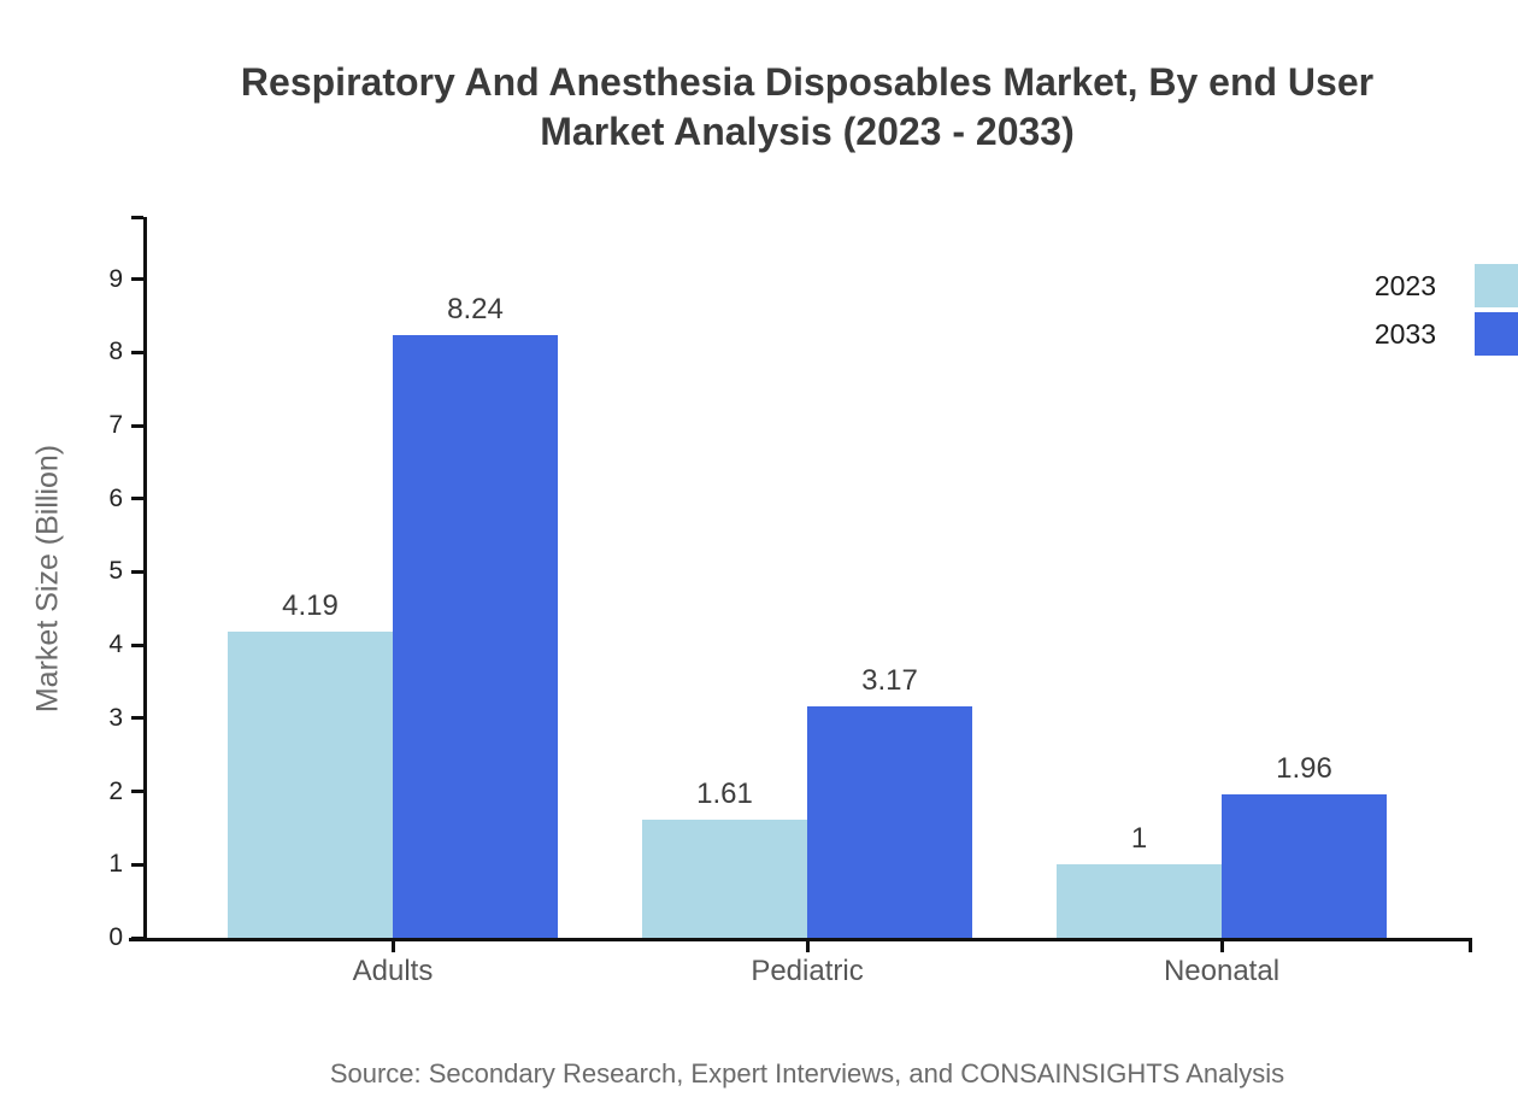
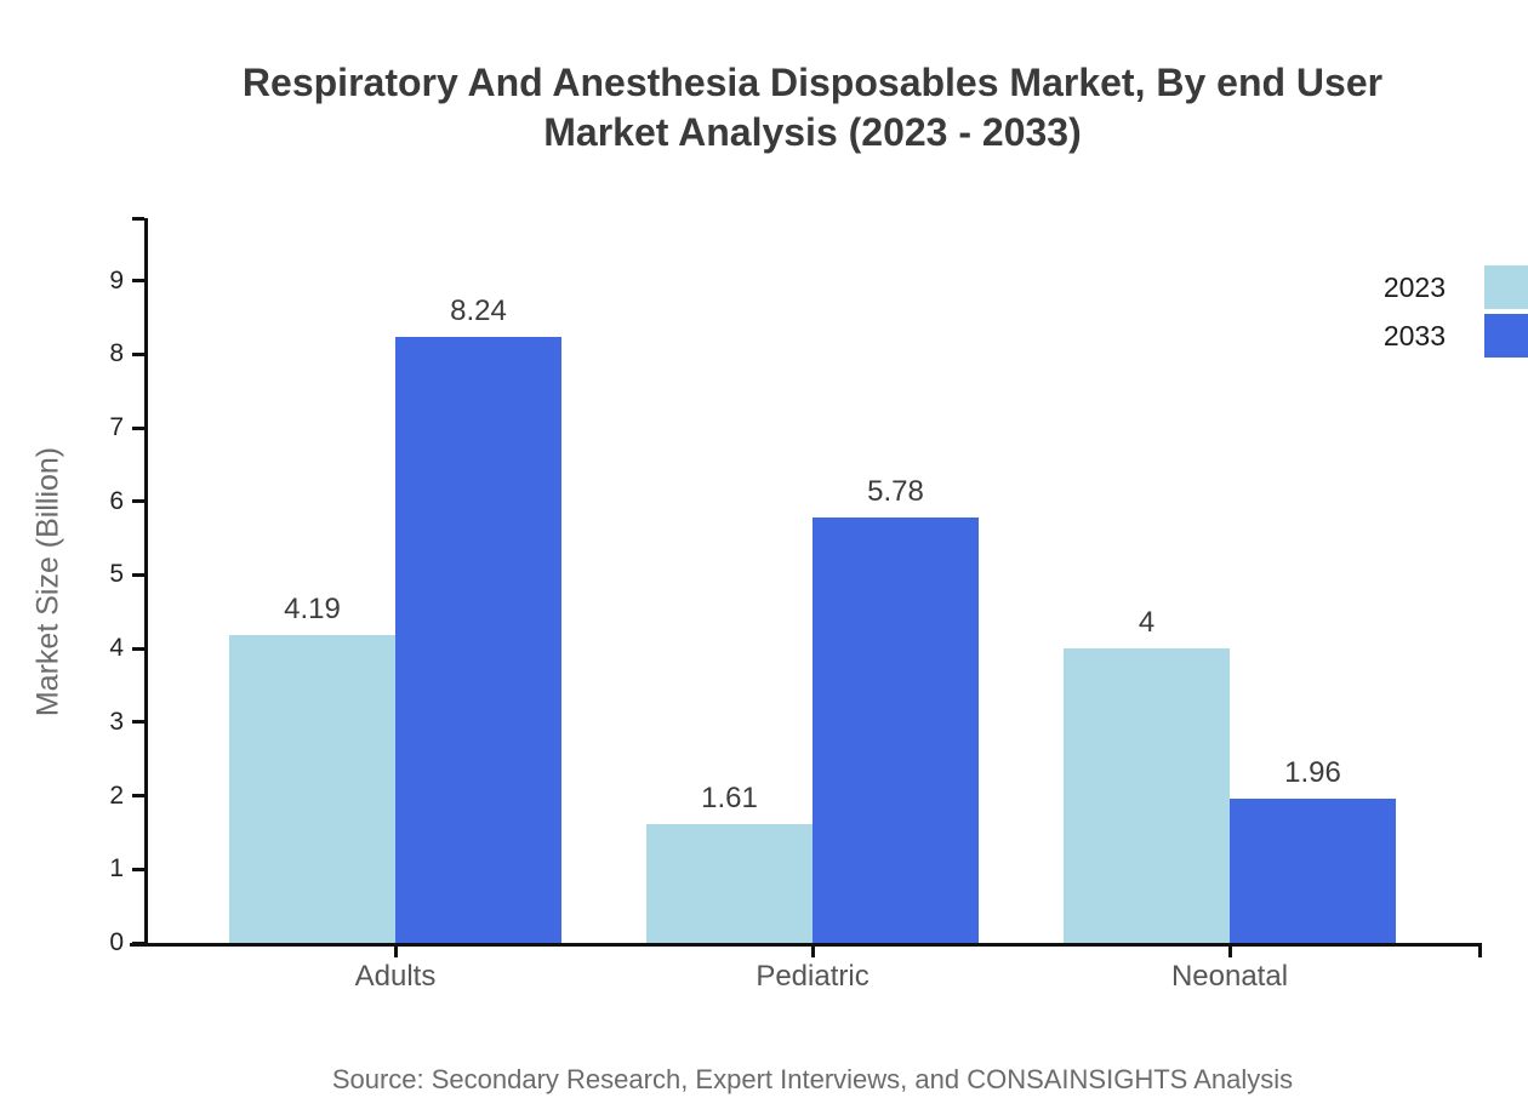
2033/Pediatric: 3.17 -> 5.78
2023/Neonatal: 1 -> 4
